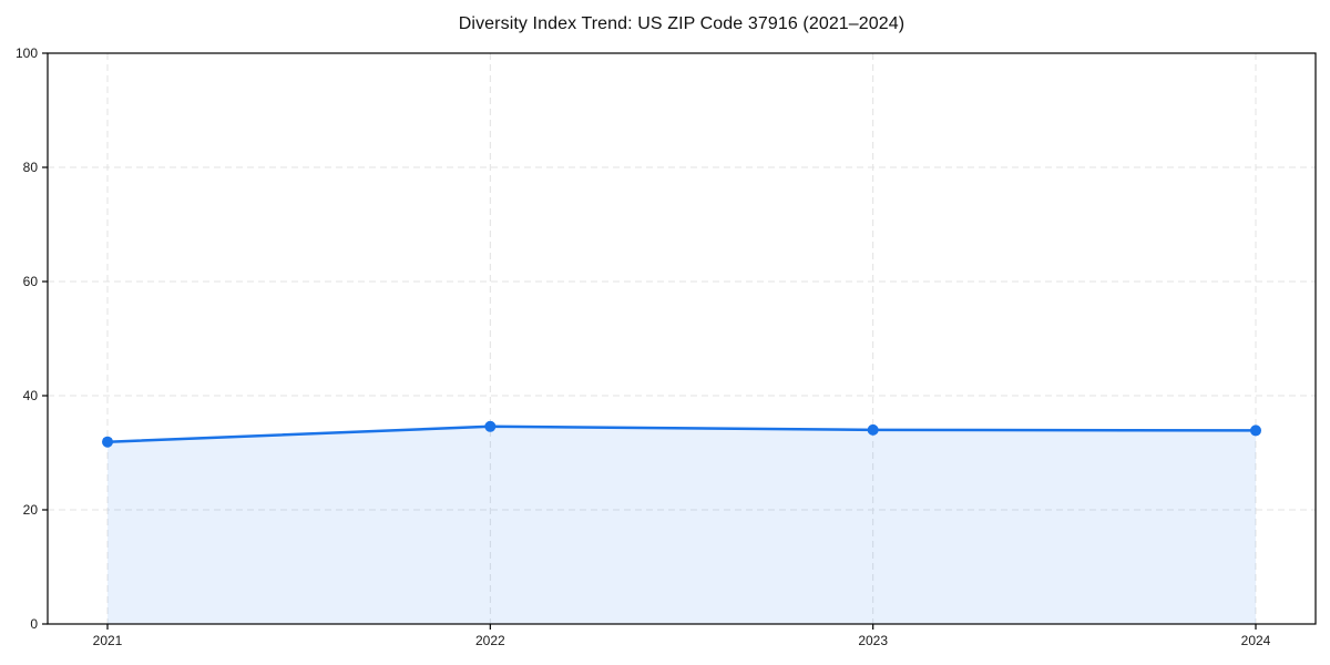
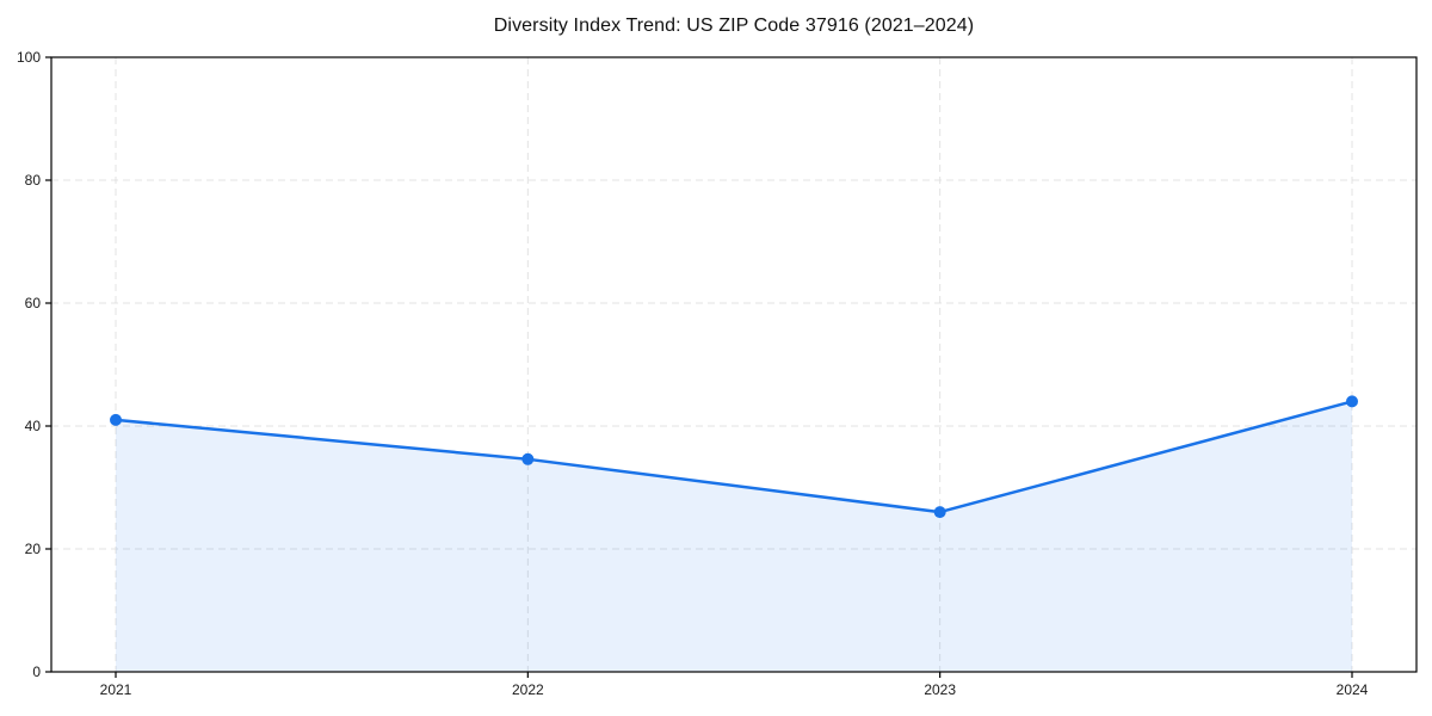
2021: 32 -> 41
2023: 34 -> 26
2024: 34 -> 44
